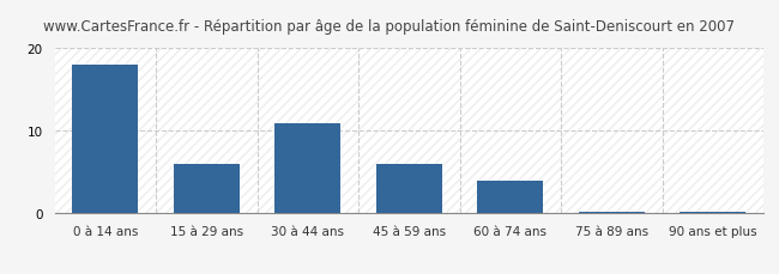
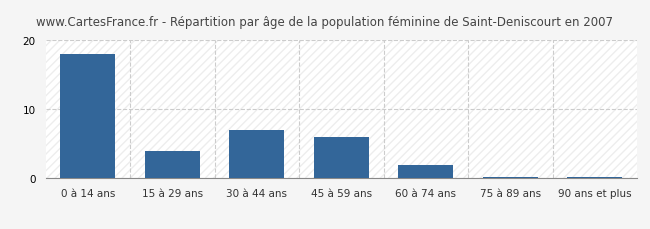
15 à 29 ans: 6.0 -> 4.0
30 à 44 ans: 11.0 -> 7.0
60 à 74 ans: 4.0 -> 2.0
